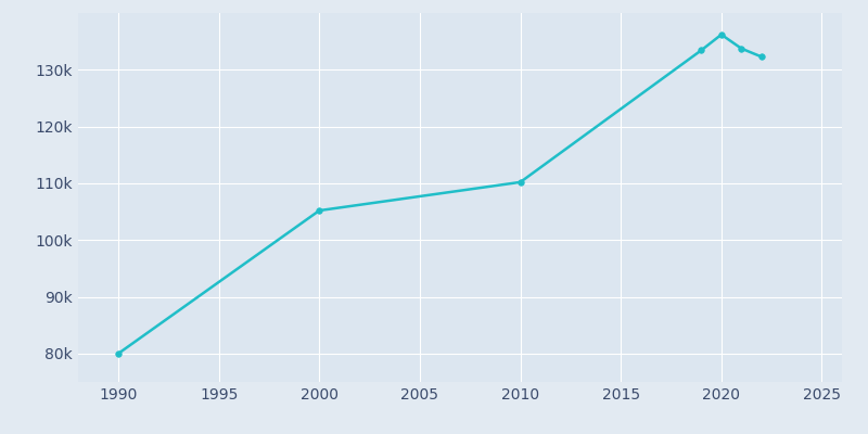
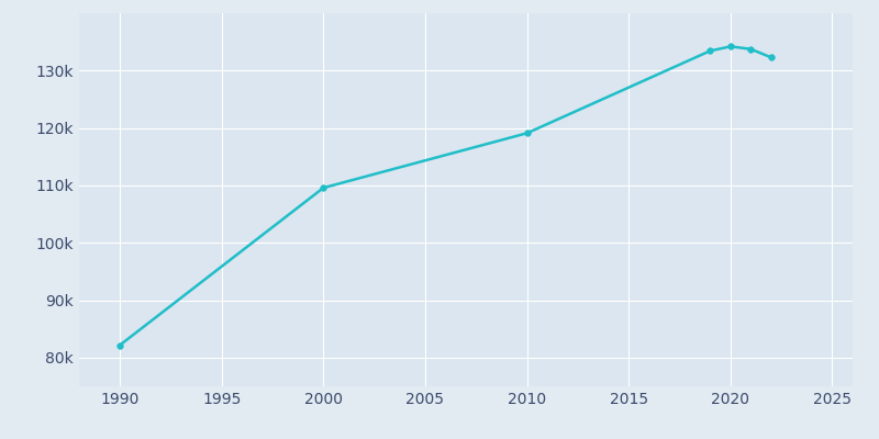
1990: 80.0k -> 82.2k
2000: 105.2k -> 109.6k
2010: 110.2k -> 119.1k
2020: 136.2k -> 134.2k
